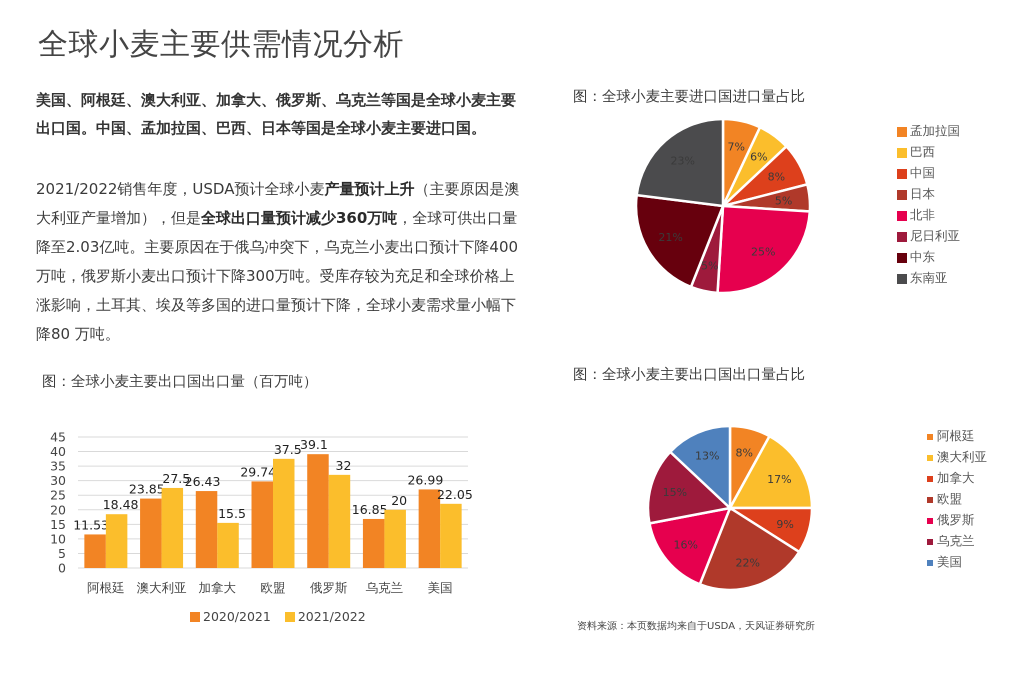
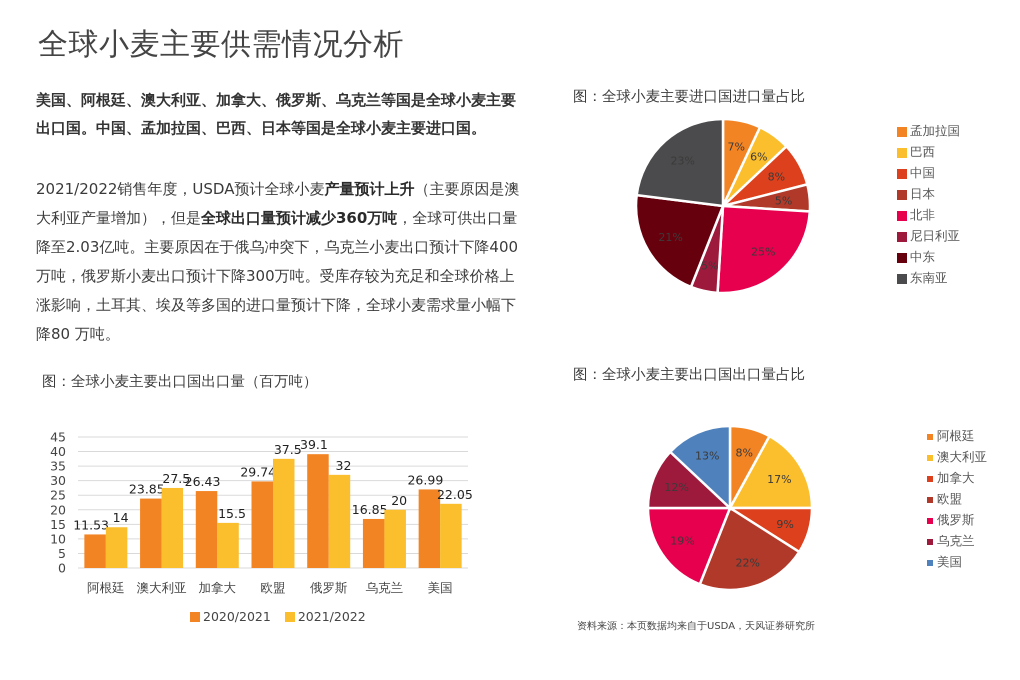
图：全球小麦主要出口国出口量（百万吨）/2021/2022/阿根廷: 18.48 -> 14
图：全球小麦主要出口国出口量占比/俄罗斯: 16% -> 19%
图：全球小麦主要出口国出口量占比/乌克兰: 15% -> 12%
